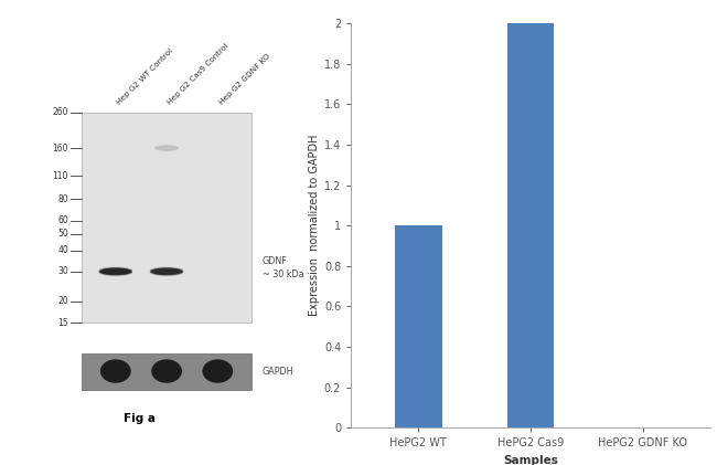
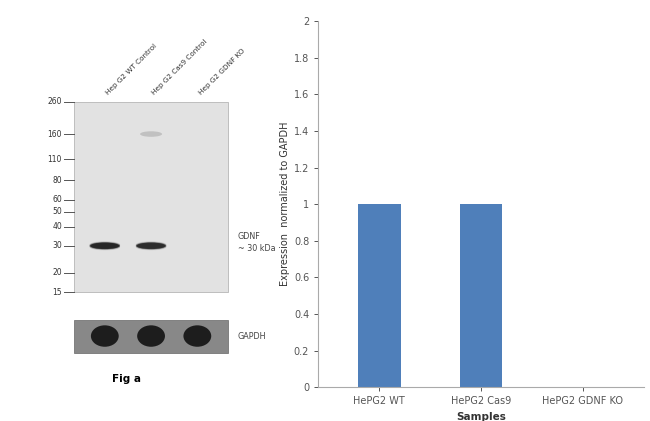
HePG2 Cas9: 2 -> 1
